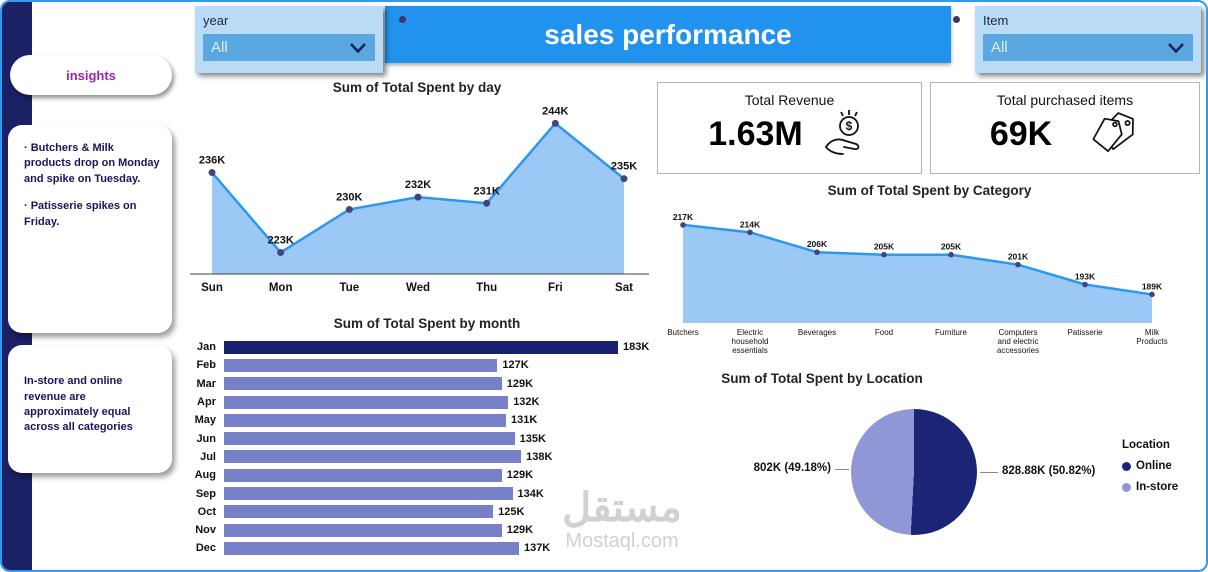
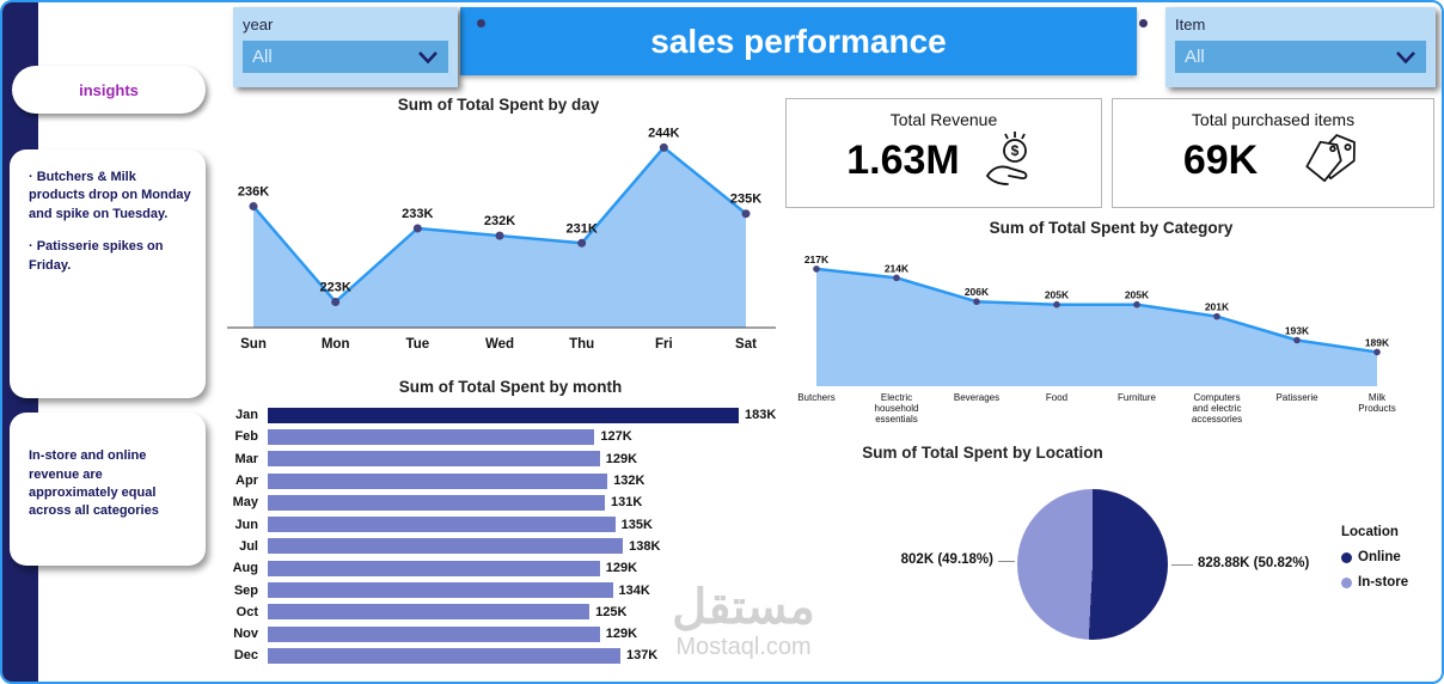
Sum of Total Spent by day/Tue: 230K -> 233K
